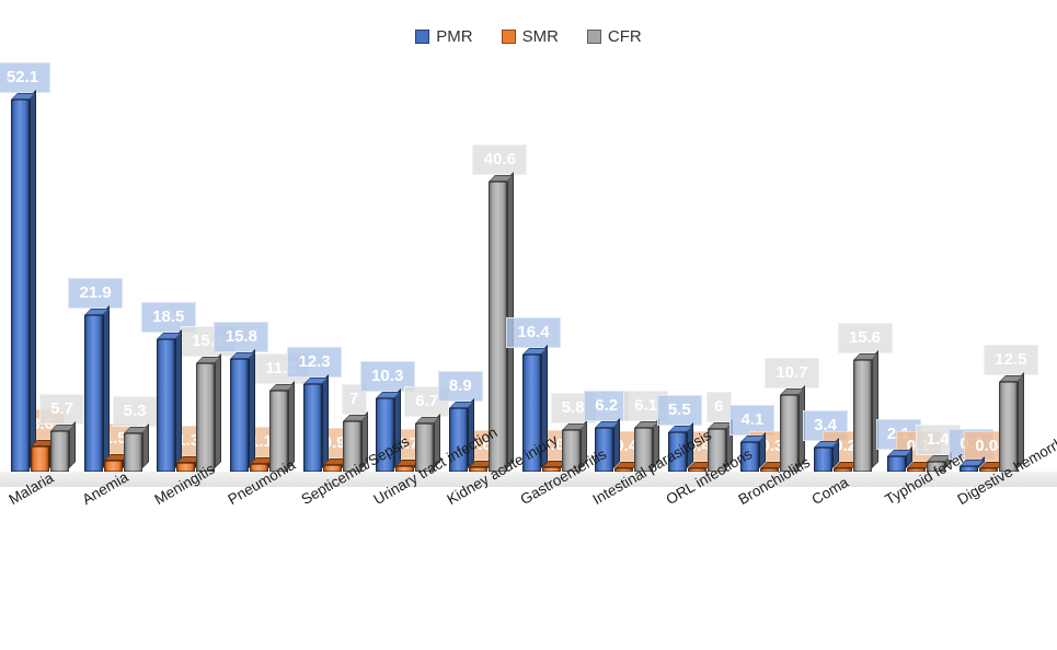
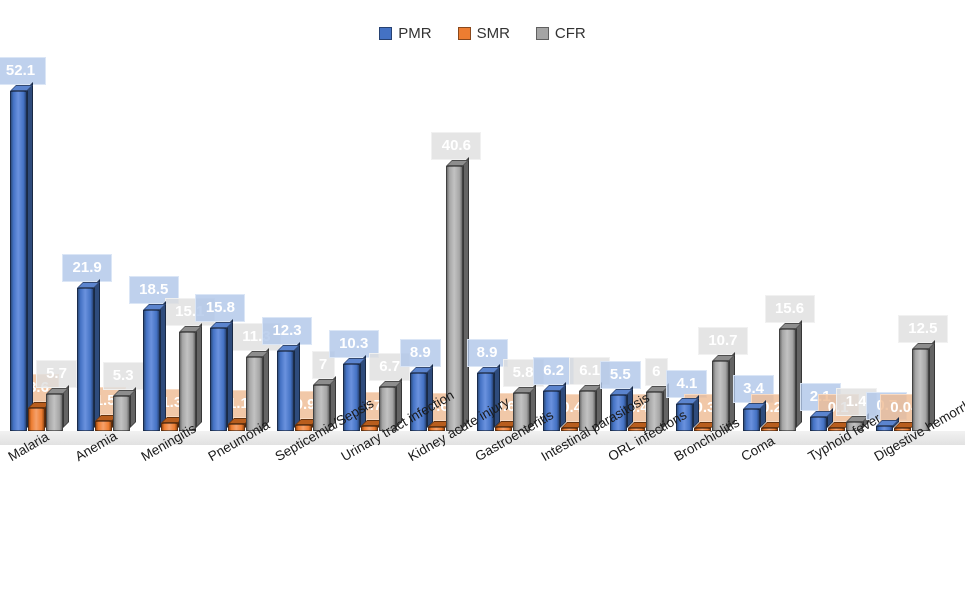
PMR/Gastroenteritis: 16.4 -> 8.9
